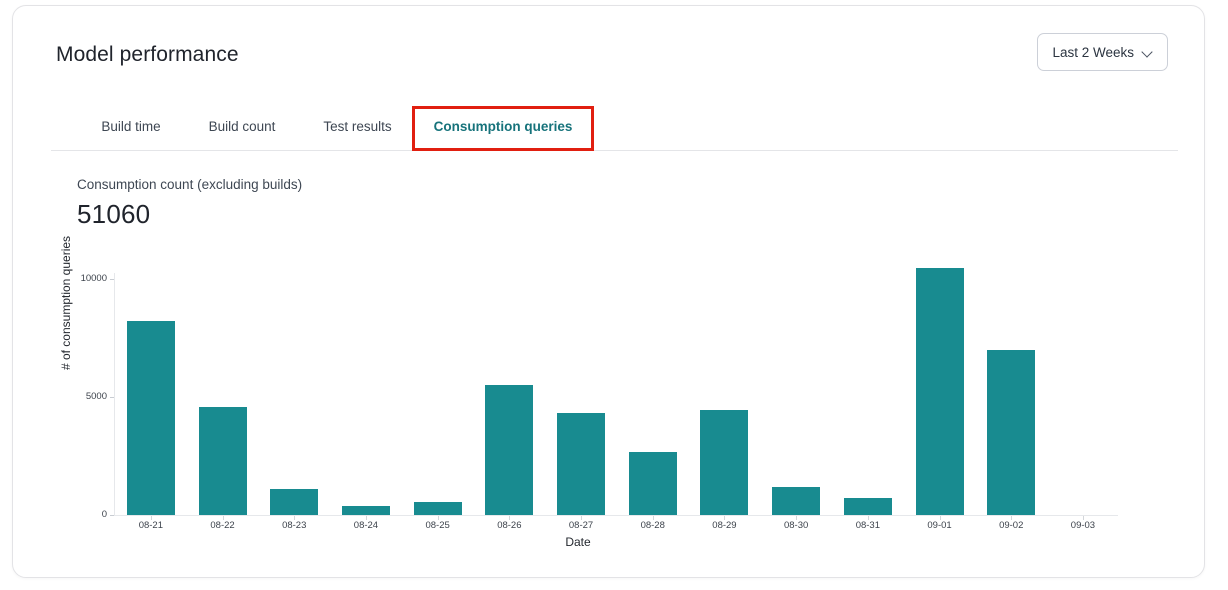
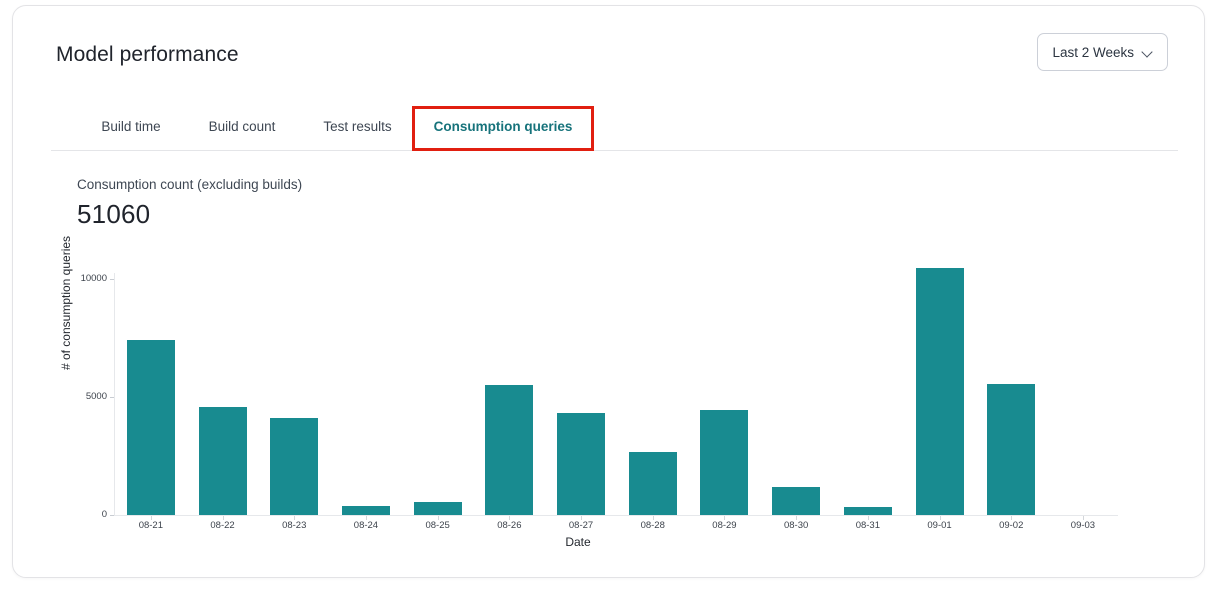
08-21: 8200 -> 7400
08-23: 1100 -> 4100
08-31: 700 -> 300
09-02: 7000 -> 5600
